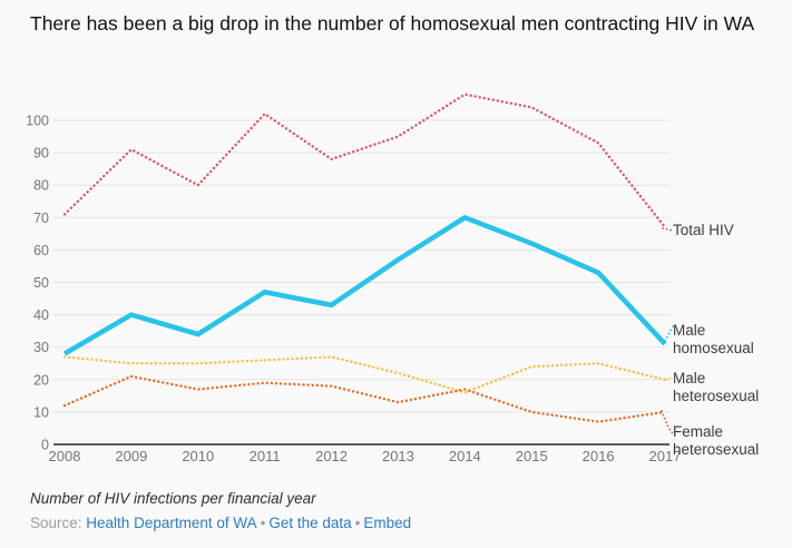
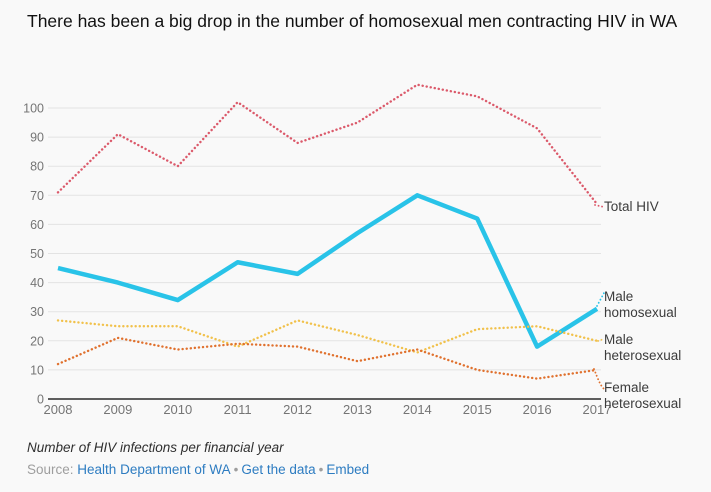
Male homosexual/2008: 28 -> 45
Male heterosexual/2011: 26 -> 18
Male homosexual/2016: 53 -> 18
